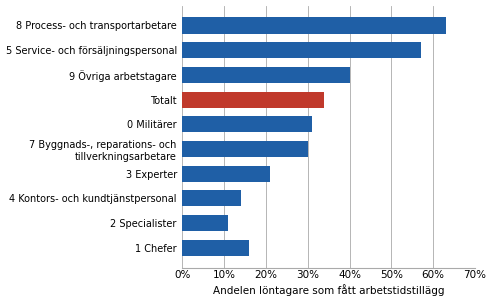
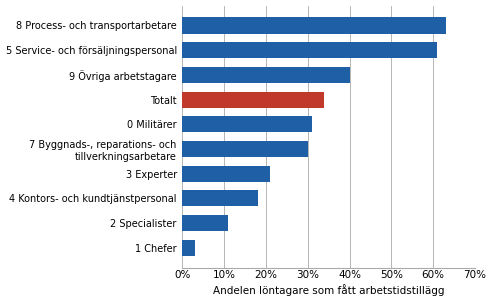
5 Service- och försäljningspersonal: 57% -> 61%
4 Kontors- och kundtjänstpersonal: 14% -> 18%
1 Chefer: 16% -> 3%
